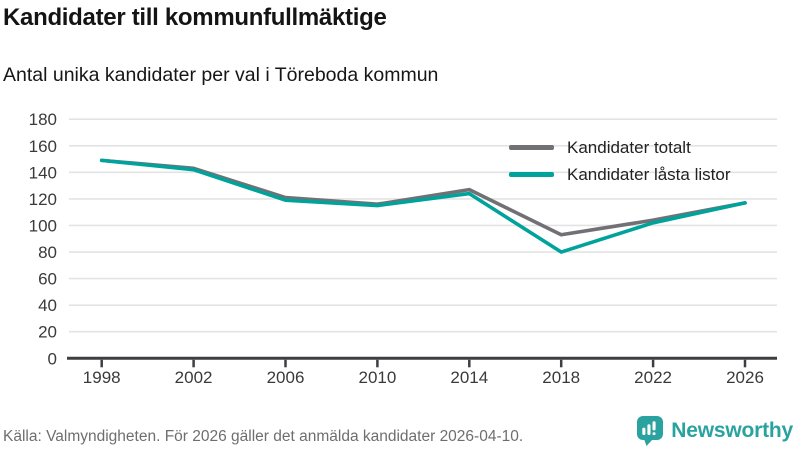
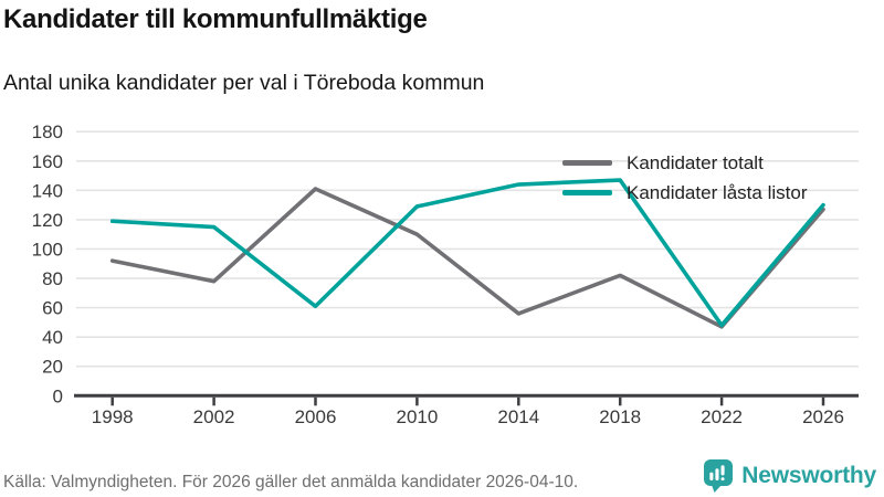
Kandidater totalt/1998: 149 -> 92
Kandidater låsta listor/1998: 149 -> 119
Kandidater totalt/2002: 143 -> 78
Kandidater låsta listor/2002: 142 -> 115
Kandidater totalt/2006: 121 -> 141
Kandidater låsta listor/2006: 119 -> 61
Kandidater totalt/2010: 116 -> 110
Kandidater låsta listor/2010: 115 -> 129
Kandidater totalt/2014: 127 -> 56
Kandidater låsta listor/2014: 124 -> 144
Kandidater totalt/2018: 93 -> 82
Kandidater låsta listor/2018: 80 -> 147
Kandidater totalt/2022: 104 -> 47
Kandidater låsta listor/2022: 102 -> 48
Kandidater totalt/2026: 117 -> 127
Kandidater låsta listor/2026: 117 -> 130
